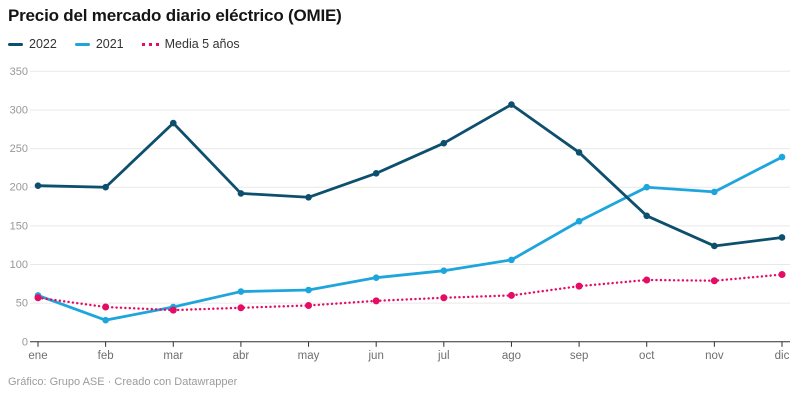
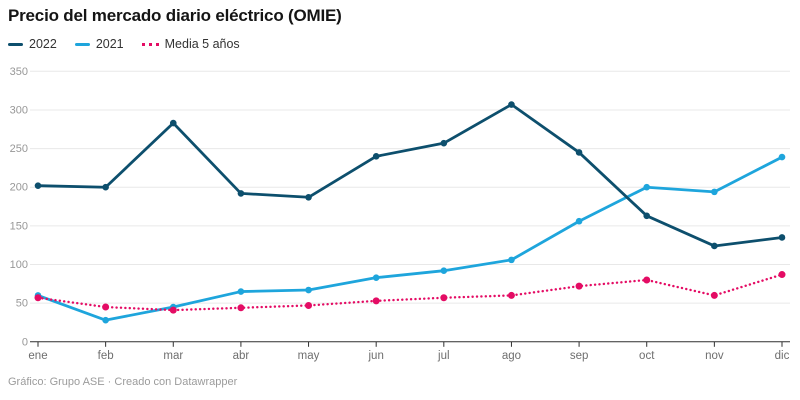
2022/jun: 220 -> 240
Media 5 años/nov: 80 -> 60
